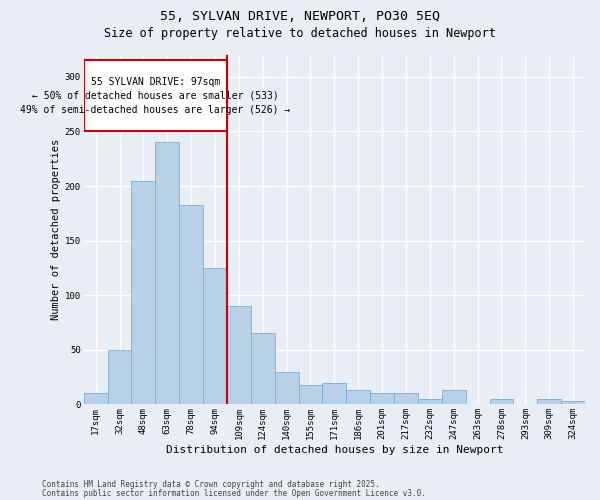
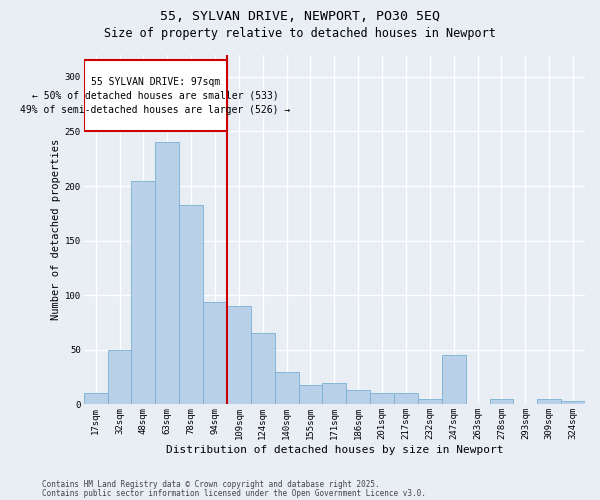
94sqm: 125 -> 94
247sqm: 13 -> 45
